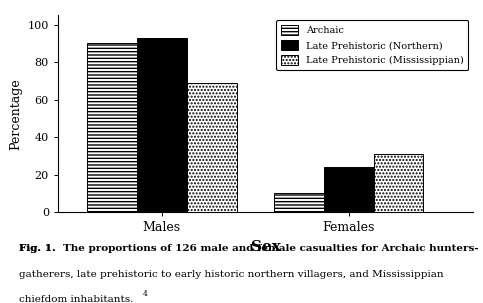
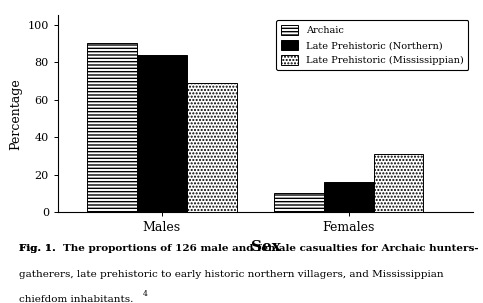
Late Prehistoric (Northern)/Males: 93 -> 84
Late Prehistoric (Northern)/Females: 24 -> 16
